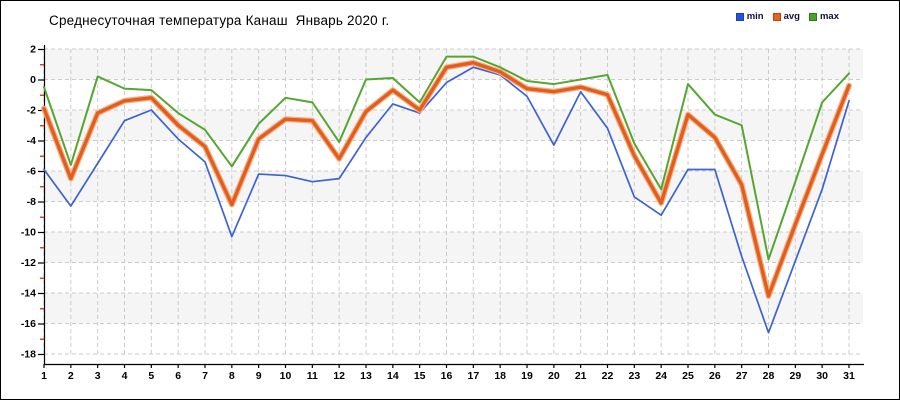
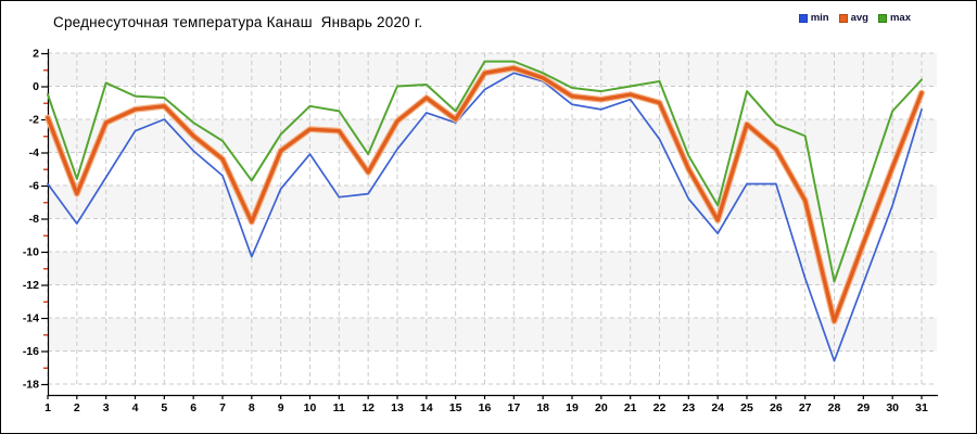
min/10: -6.3 -> -4.1
min/20: -4.3 -> -1.4
min/23: -7.7 -> -6.8
